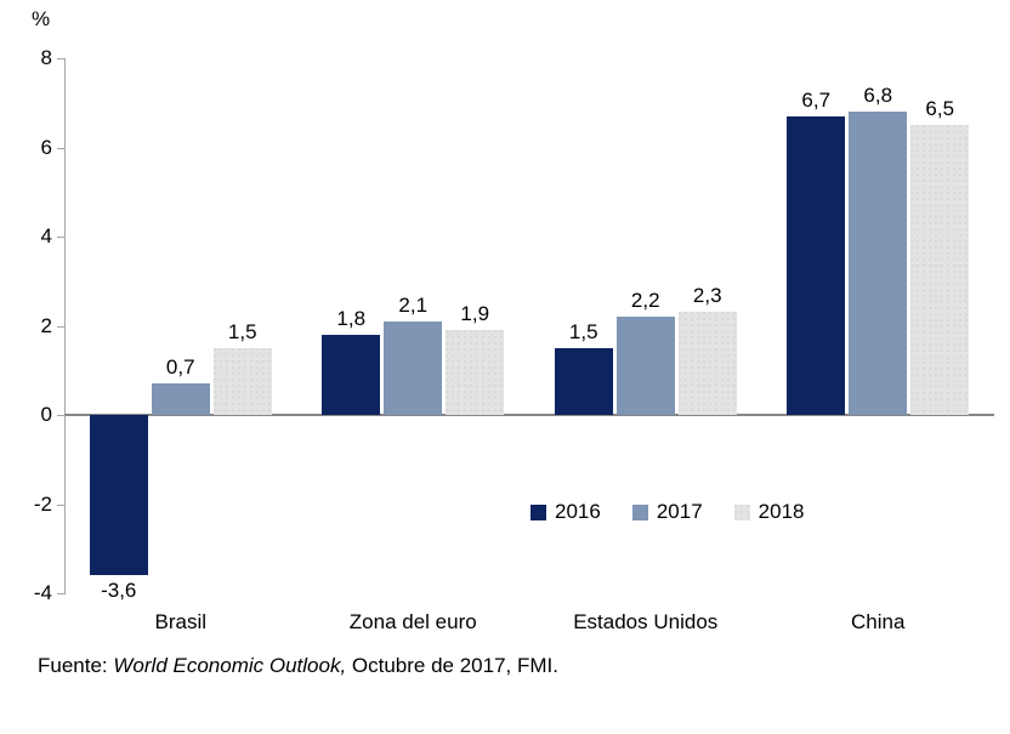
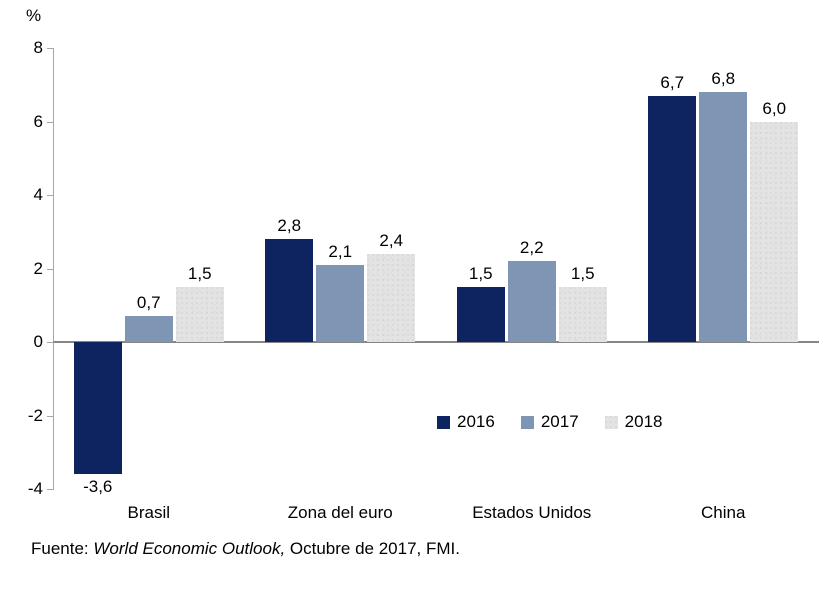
2016/Zona del euro: 1,8 -> 2,8
2018/Zona del euro: 1,9 -> 2,4
2018/Estados Unidos: 2,3 -> 1,5
2018/China: 6,5 -> 6,0
